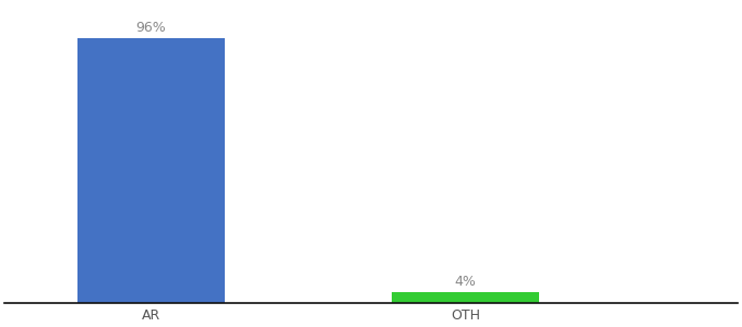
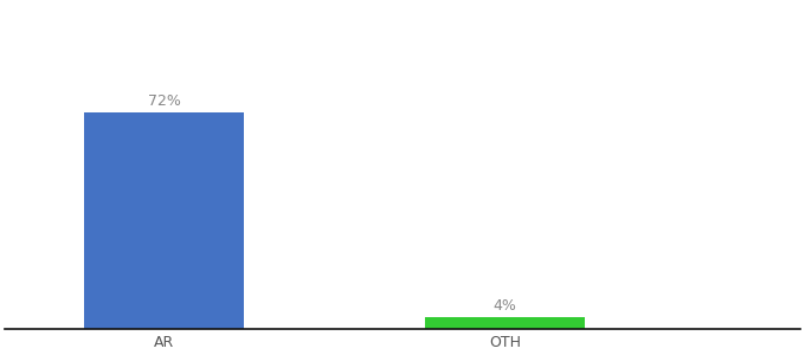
AR: 96% -> 72%
